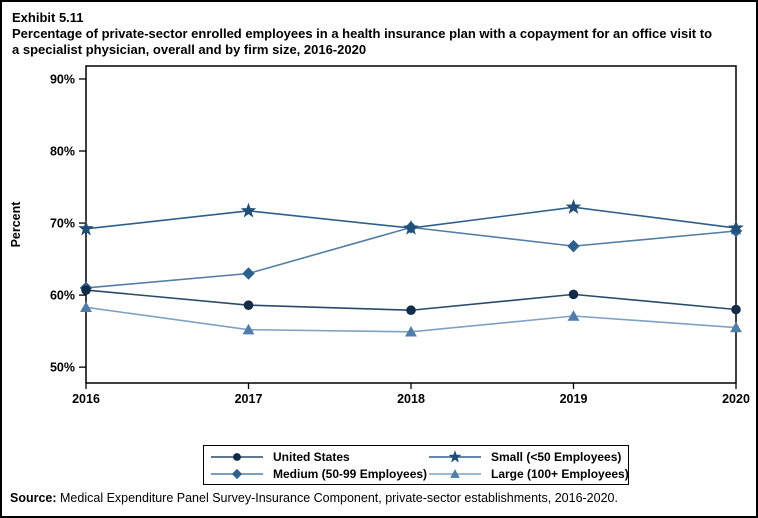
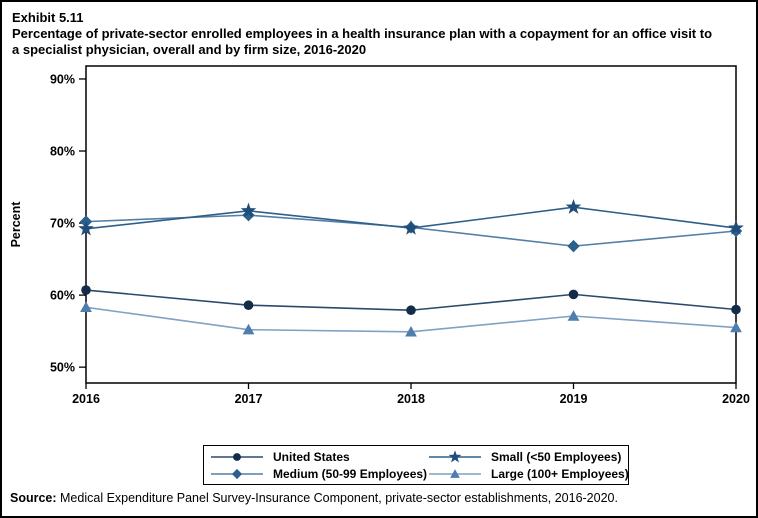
Medium (50-99 Employees)/2016: 61% -> 70%
Medium (50-99 Employees)/2017: 63% -> 71%
